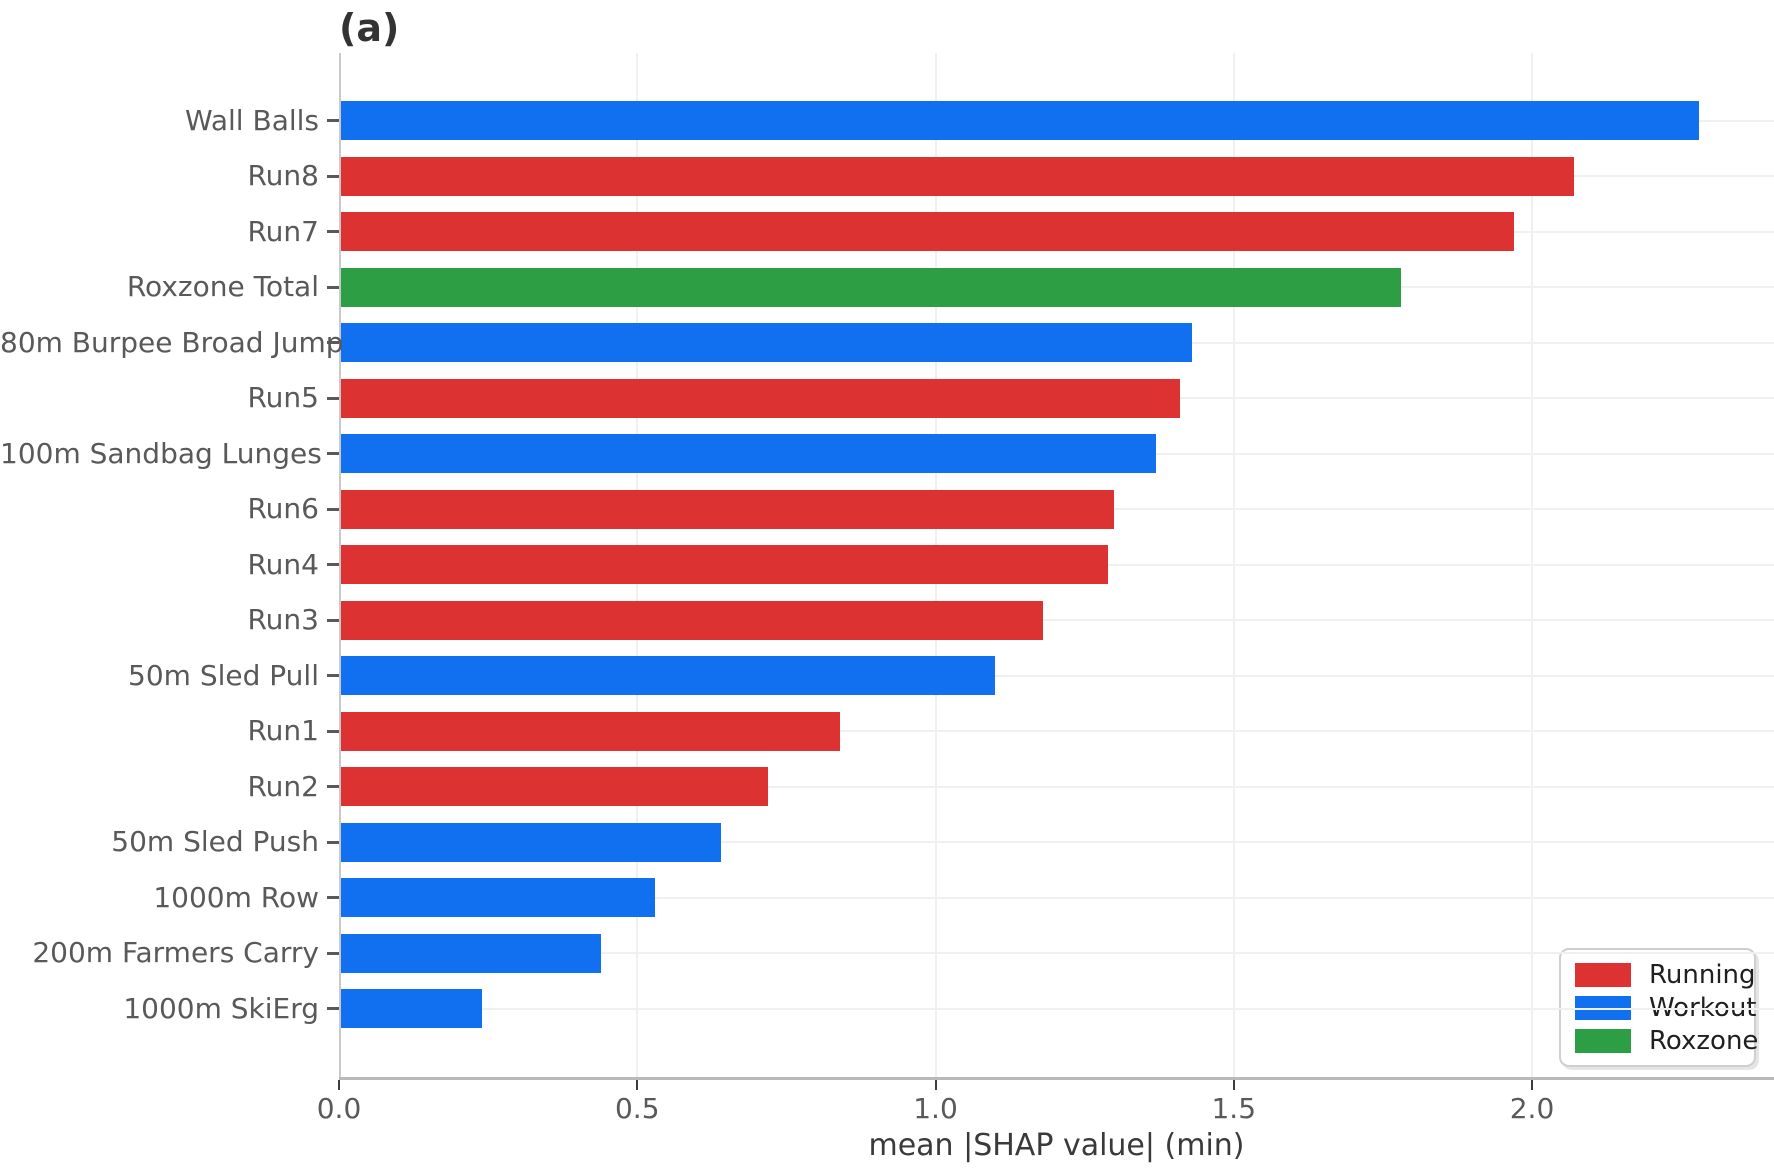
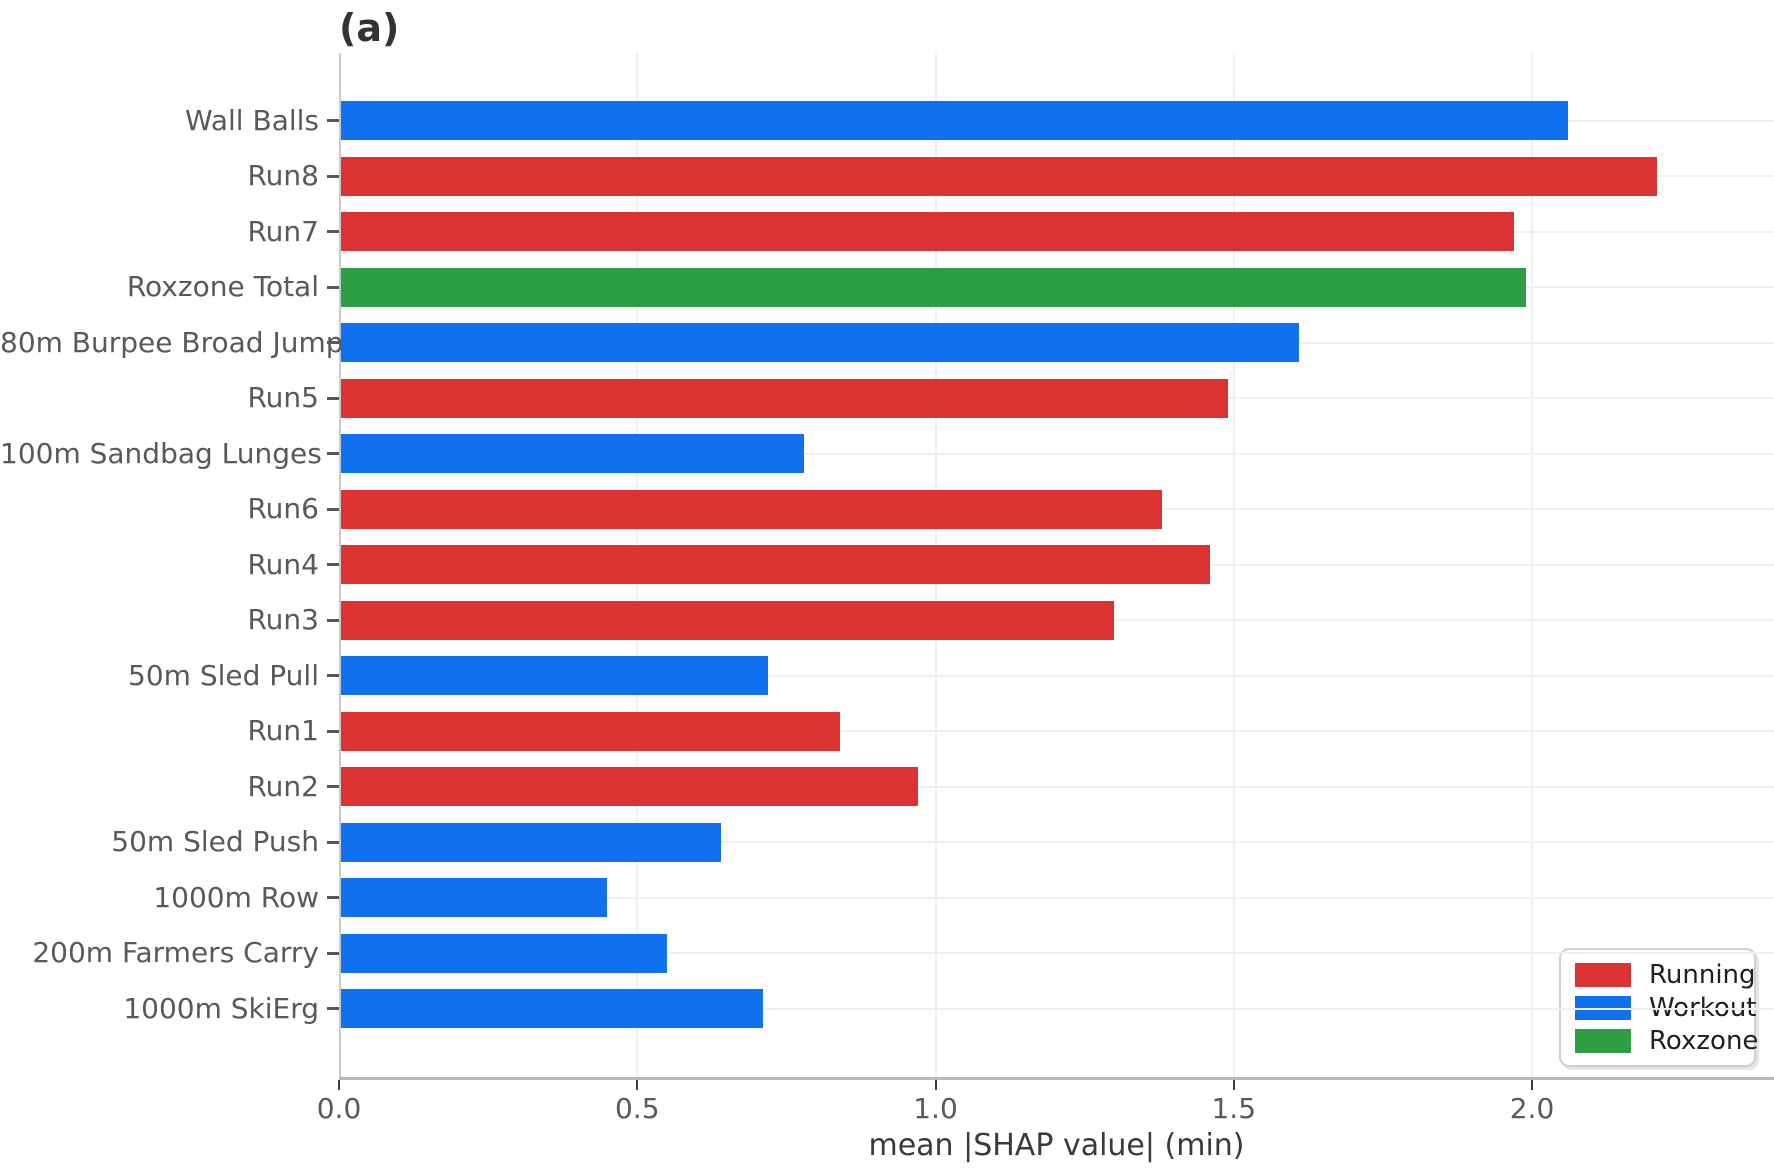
Wall Balls: 2.28 -> 2.06
Run8: 2.07 -> 2.21
Roxzone Total: 1.78 -> 1.99
80m Burpee Broad Jump: 1.43 -> 1.61
Run5: 1.41 -> 1.49
100m Sandbag Lunges: 1.37 -> 0.78
Run6: 1.30 -> 1.38
Run4: 1.29 -> 1.46
Run3: 1.18 -> 1.30
50m Sled Pull: 1.10 -> 0.72
Run2: 0.72 -> 0.97
1000m Row: 0.53 -> 0.45
200m Farmers Carry: 0.44 -> 0.55
1000m SkiErg: 0.24 -> 0.71
